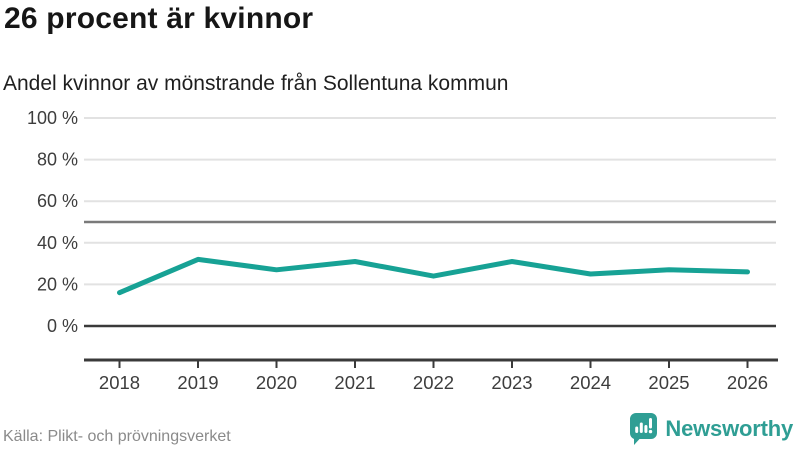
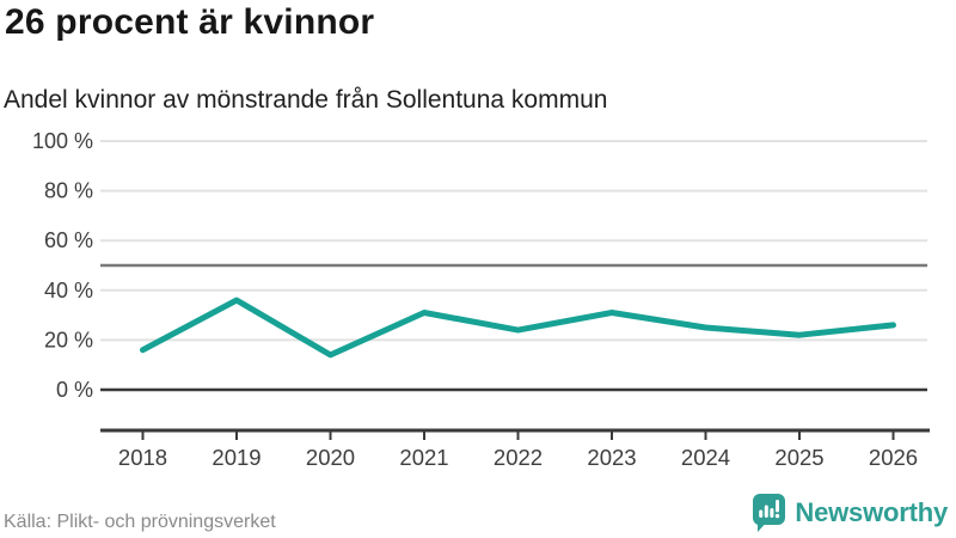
2019: 32% -> 36%
2020: 27% -> 14%
2025: 27% -> 22%
